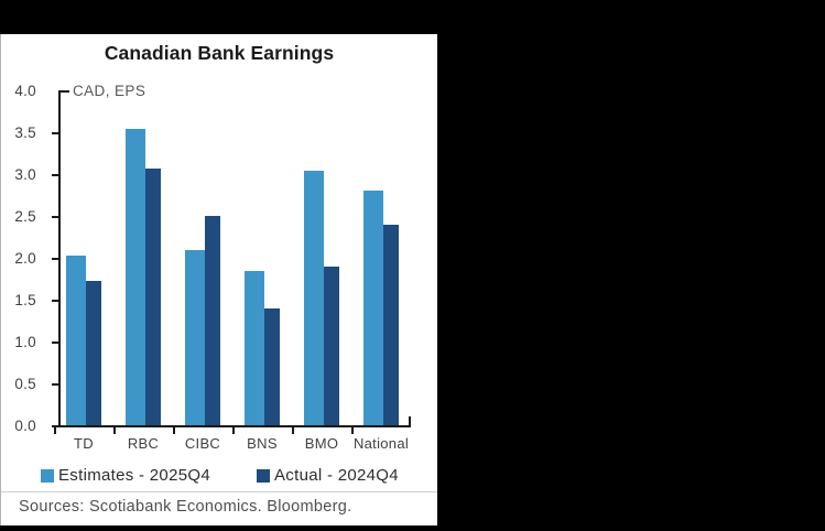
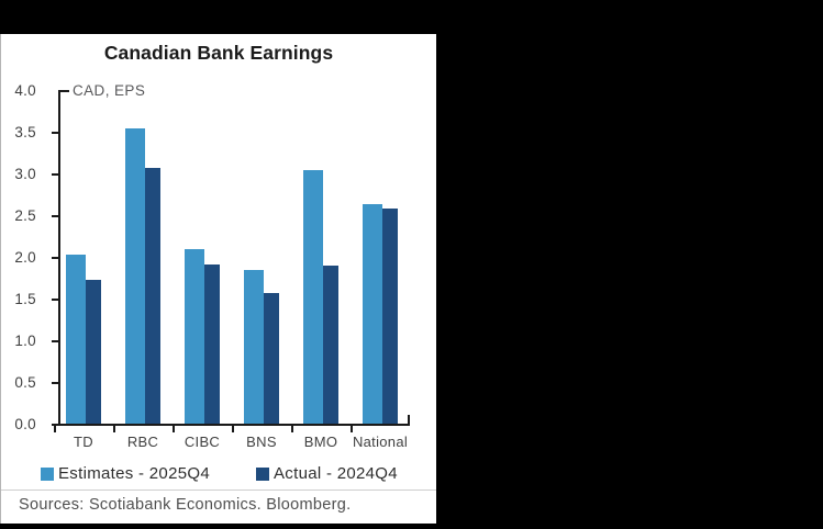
Actual - 2024Q4/CIBC: 2.5 -> 1.9
Actual - 2024Q4/BNS: 1.4 -> 1.6
Estimates - 2025Q4/National: 2.8 -> 2.6
Actual - 2024Q4/National: 2.4 -> 2.6
